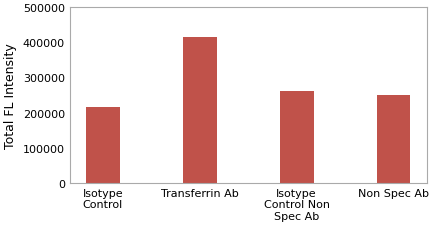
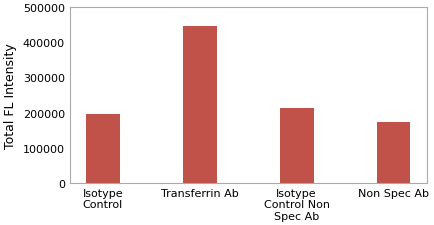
Isotype Control: 215000 -> 197000
Transferrin Ab: 415000 -> 447000
Isotype Control Non Spec Ab: 260000 -> 213000
Non Spec Ab: 250000 -> 172000
